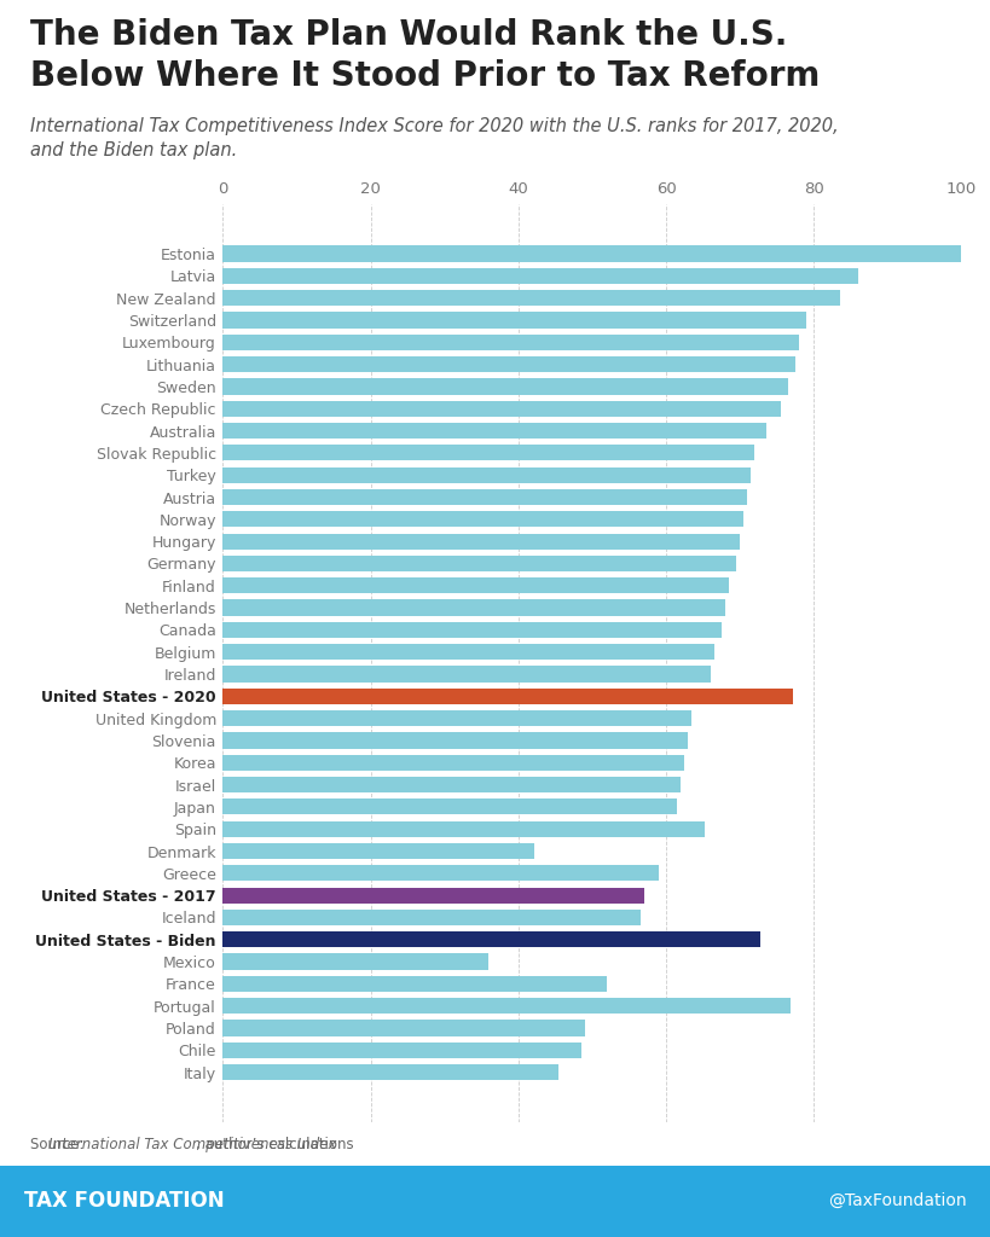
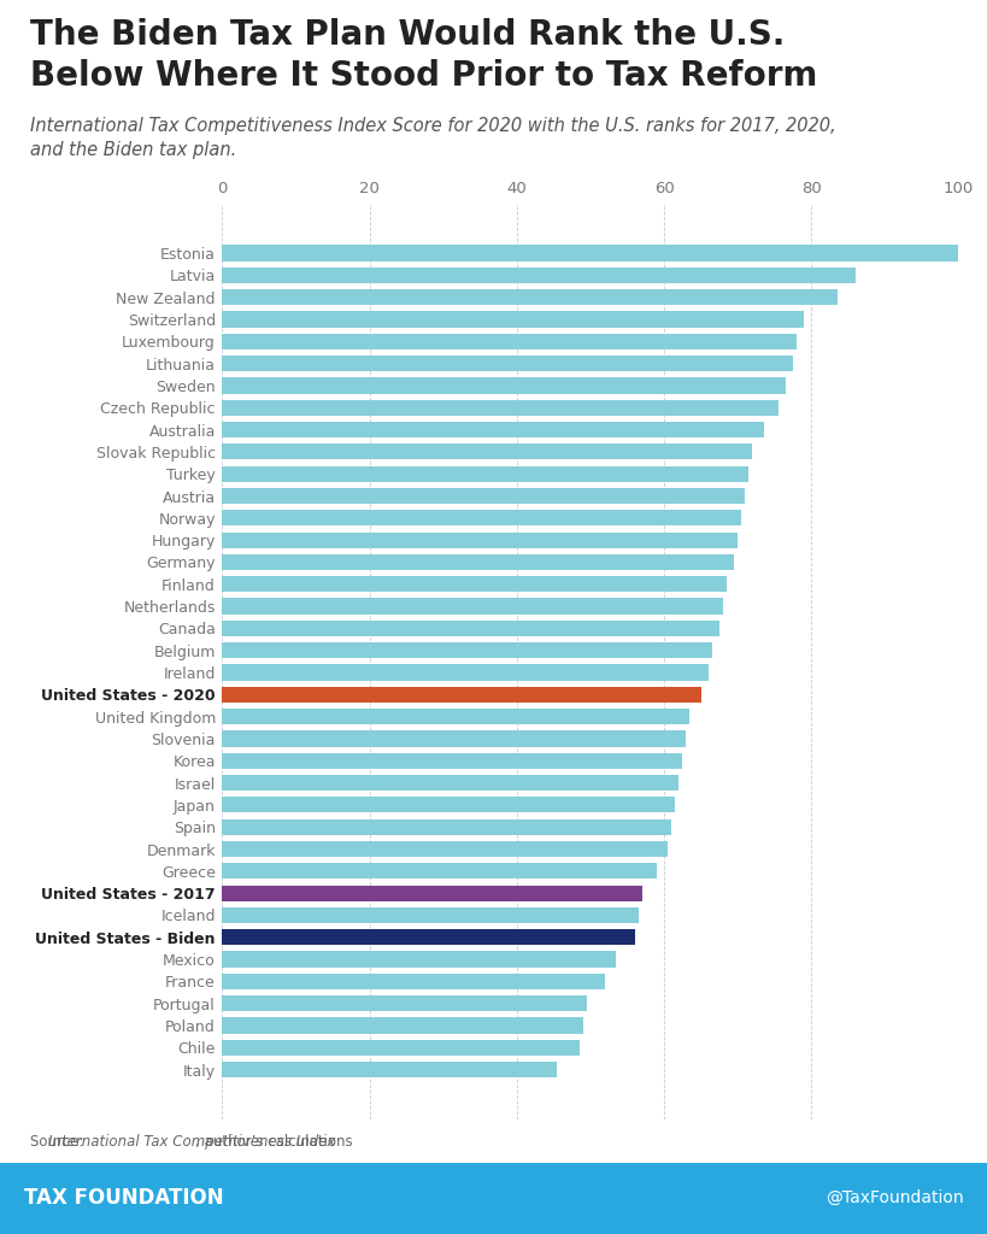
United States - 2020: 77.2 -> 65.0
Spain: 65.2 -> 61.0
Denmark: 42.2 -> 60.5
United States - Biden: 72.8 -> 56.0
Mexico: 36.0 -> 53.5
Portugal: 76.8 -> 49.5
